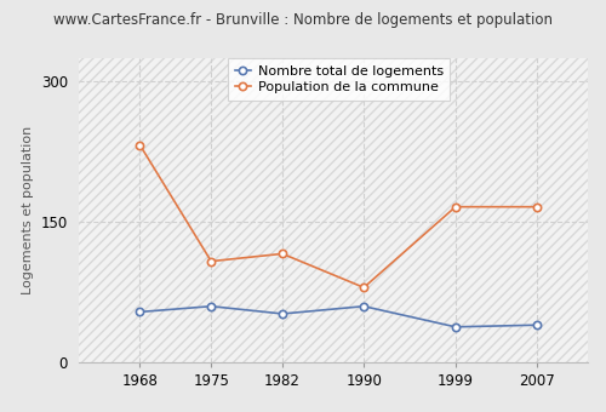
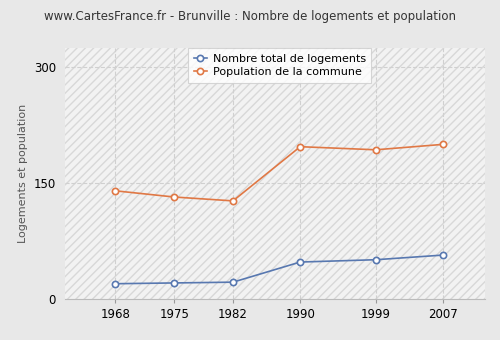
Nombre total de logements/1968: 54 -> 20
Population de la commune/1968: 232 -> 140
Nombre total de logements/1975: 60 -> 21
Population de la commune/1975: 108 -> 132
Nombre total de logements/1982: 52 -> 22
Population de la commune/1982: 116 -> 127
Nombre total de logements/1990: 60 -> 48
Population de la commune/1990: 80 -> 197
Nombre total de logements/1999: 38 -> 51
Population de la commune/1999: 166 -> 193
Nombre total de logements/2007: 40 -> 57
Population de la commune/2007: 166 -> 200
